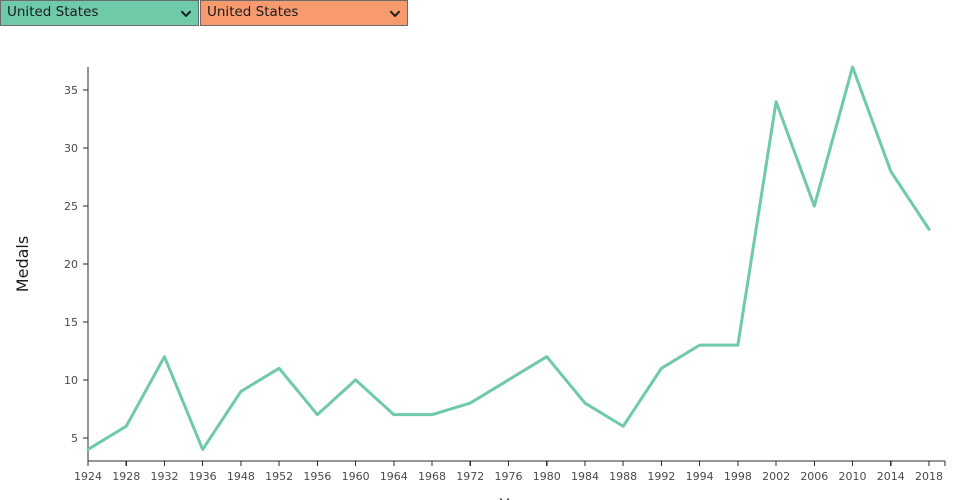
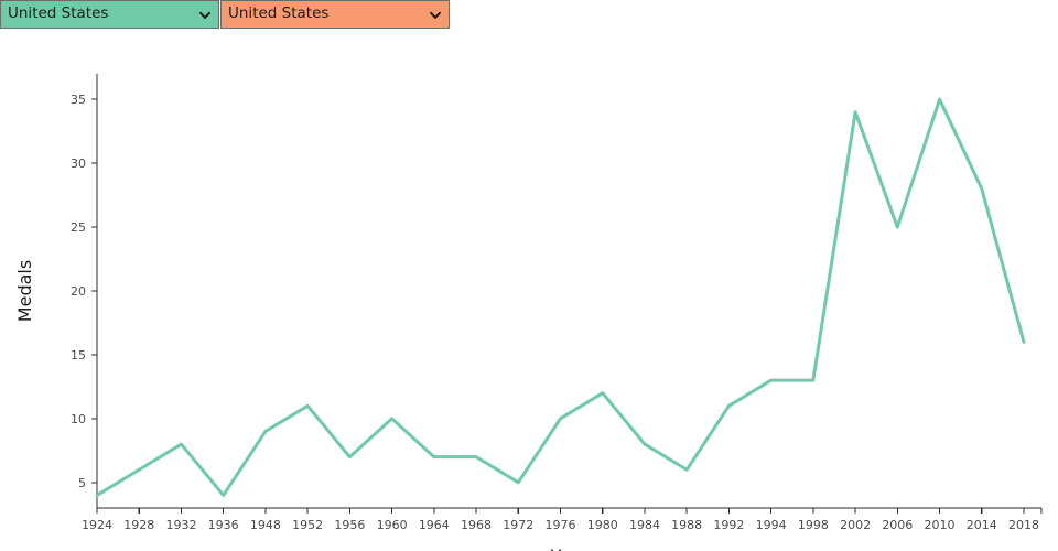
1932: 12 -> 8
1972: 8 -> 5
2010: 37 -> 35
2018: 23 -> 16
